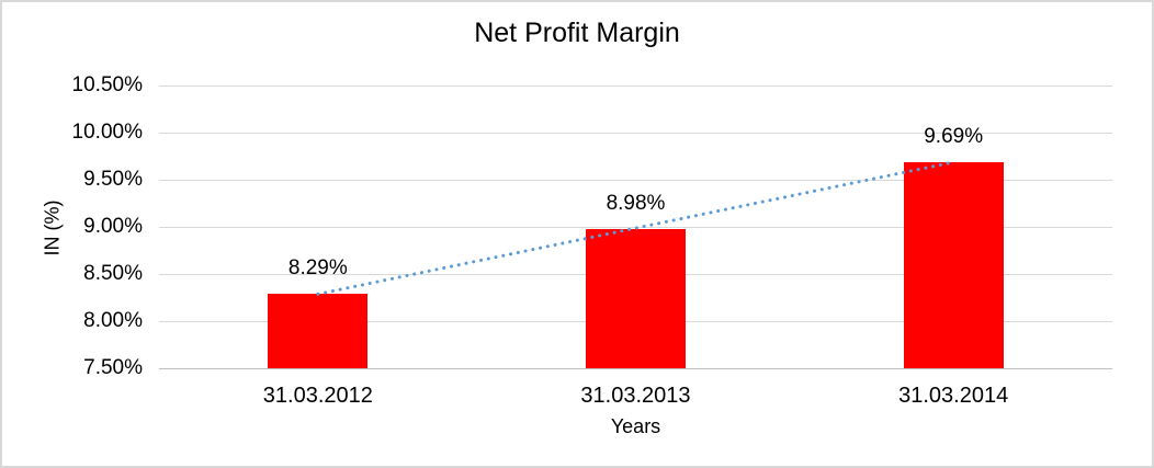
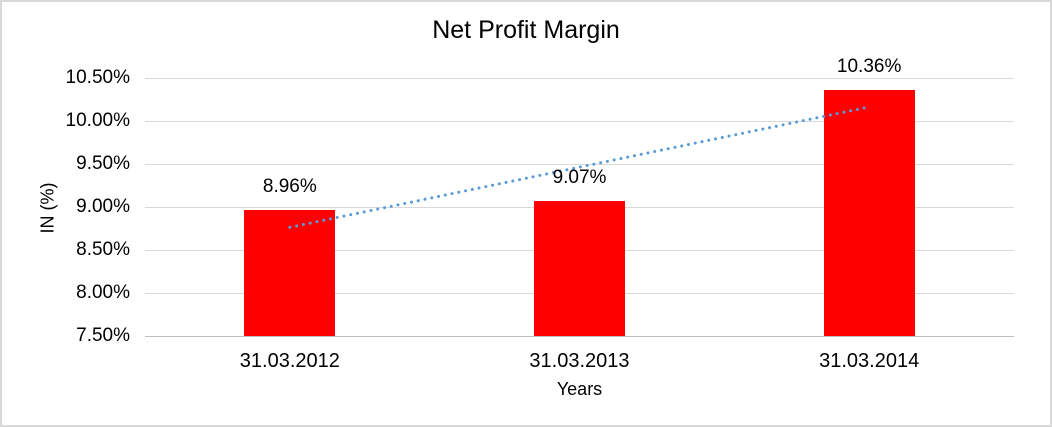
31.03.2012: 8.29% -> 8.96%
31.03.2013: 8.98% -> 9.07%
31.03.2014: 9.69% -> 10.36%
